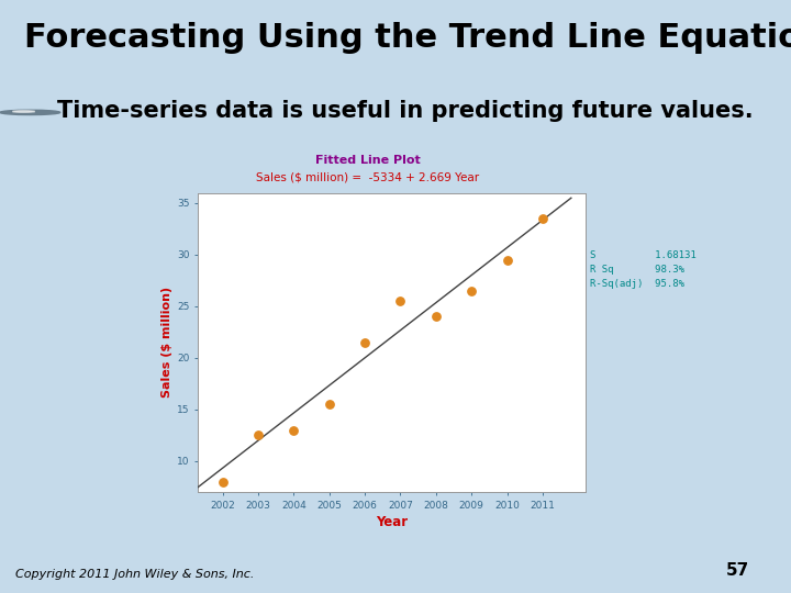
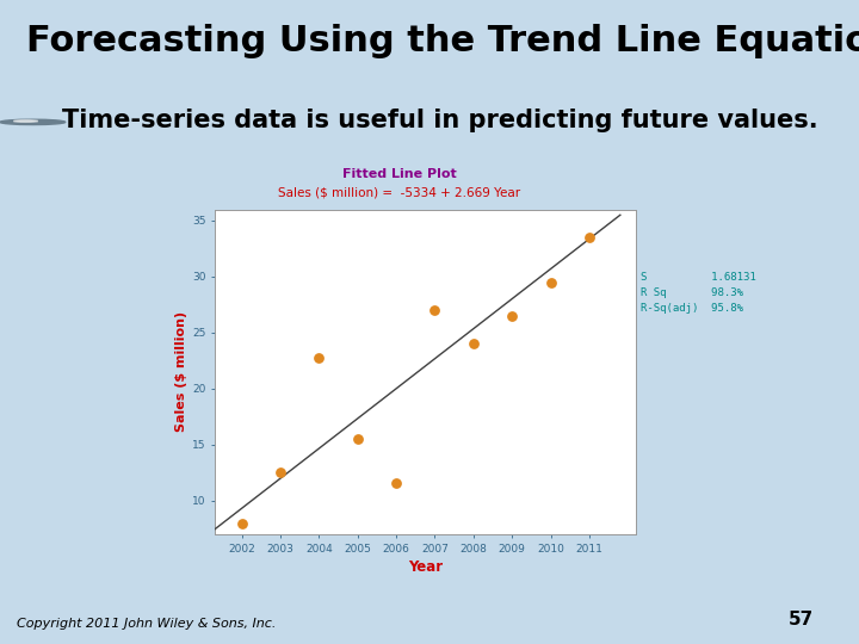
2004: 13.0 -> 22.8
2006: 21.5 -> 11.6
2007: 25.5 -> 27.0
